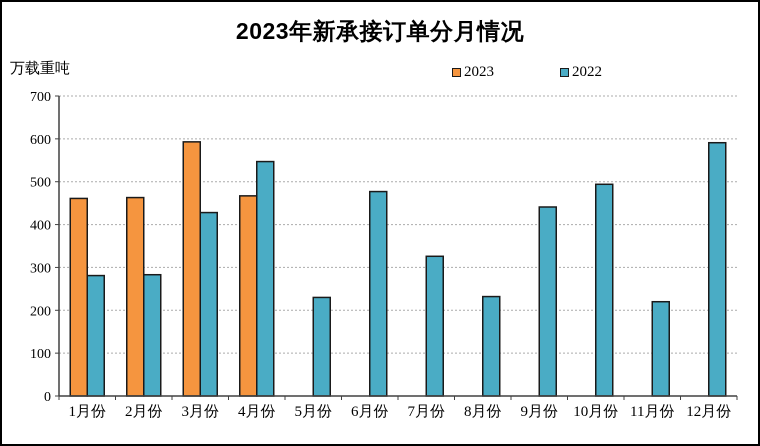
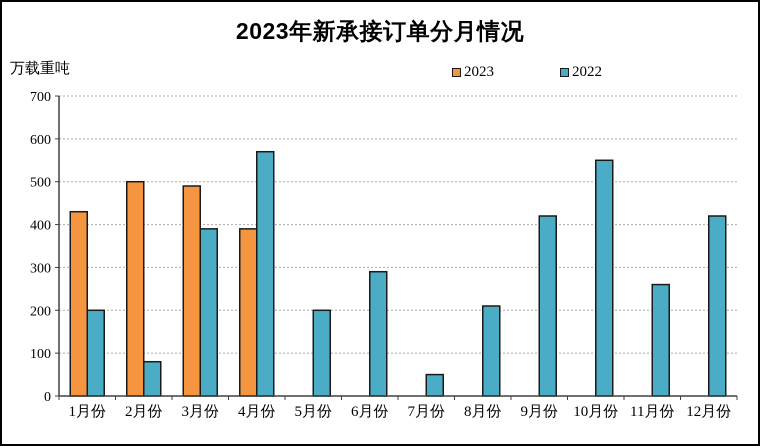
2023/1月份: 460 -> 430
2022/1月份: 280 -> 200
2023/2月份: 460 -> 500
2022/2月份: 280 -> 80
2023/3月份: 590 -> 490
2022/3月份: 430 -> 390
2023/4月份: 470 -> 390
2022/4月份: 550 -> 570
2022/5月份: 230 -> 200
2022/6月份: 480 -> 290
2022/7月份: 330 -> 50
2022/8月份: 230 -> 210
2022/9月份: 440 -> 420
2022/10月份: 490 -> 550
2022/11月份: 220 -> 260
2022/12月份: 590 -> 420
